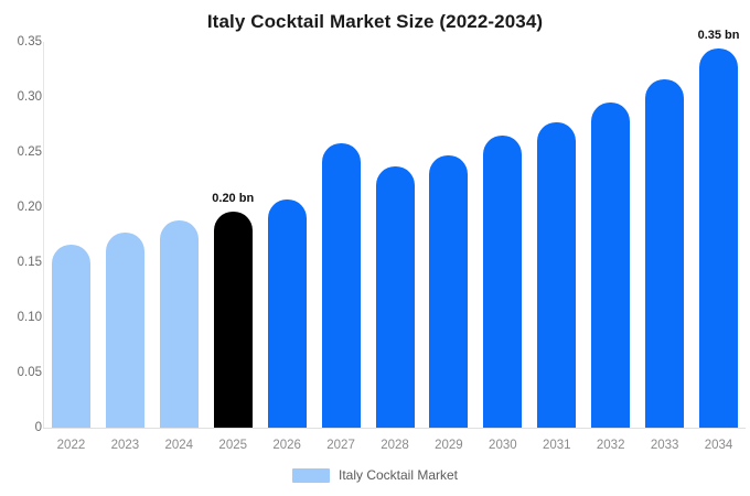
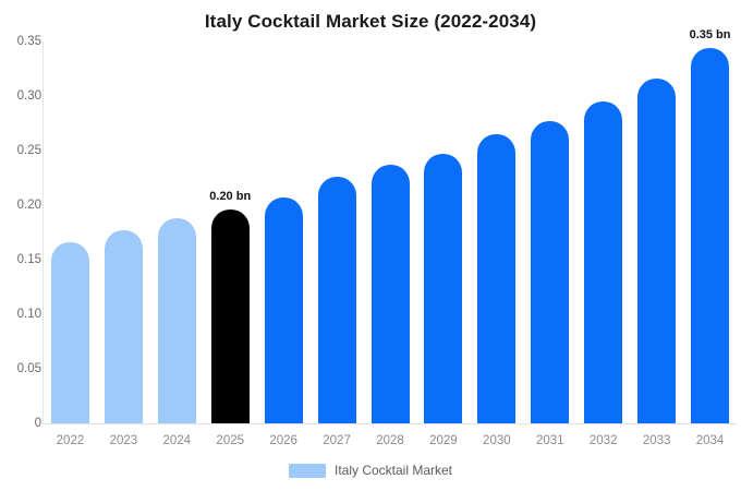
2027: 0.258 -> 0.226
